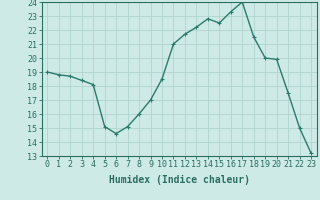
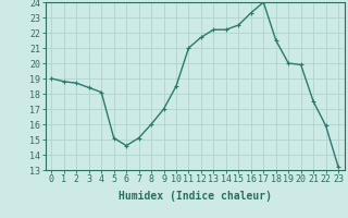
14: 22.8 -> 22.2
22: 15.0 -> 15.9
